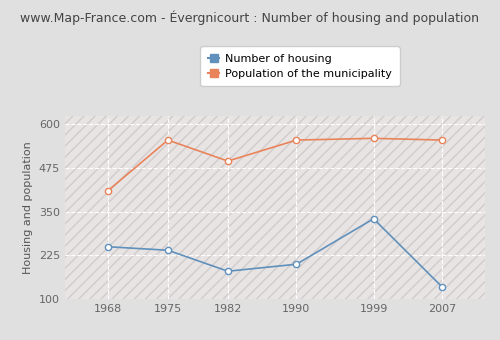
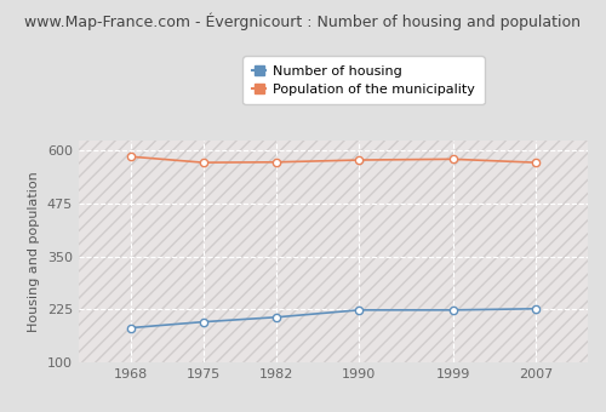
Number of housing/1968: 250 -> 182
Population of the municipality/1968: 410 -> 586
Number of housing/1975: 240 -> 196
Population of the municipality/1975: 555 -> 572
Number of housing/1982: 180 -> 207
Population of the municipality/1982: 495 -> 573
Number of housing/1990: 200 -> 224
Population of the municipality/1990: 555 -> 578
Number of housing/1999: 330 -> 224
Population of the municipality/1999: 560 -> 580
Number of housing/2007: 135 -> 227
Population of the municipality/2007: 555 -> 572
